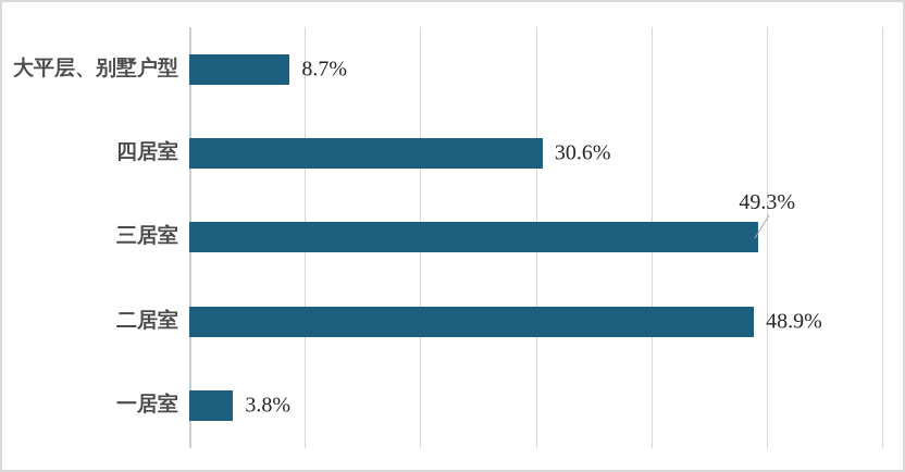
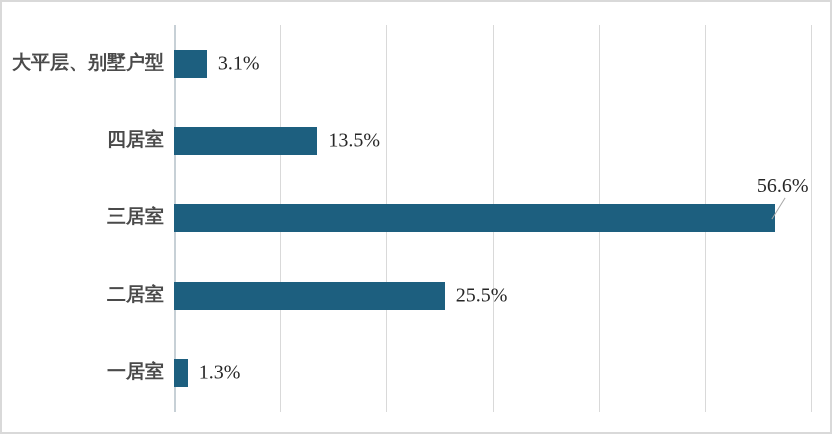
大平层、别墅户型: 8.7% -> 3.1%
四居室: 30.6% -> 13.5%
三居室: 49.3% -> 56.6%
二居室: 48.9% -> 25.5%
一居室: 3.8% -> 1.3%
